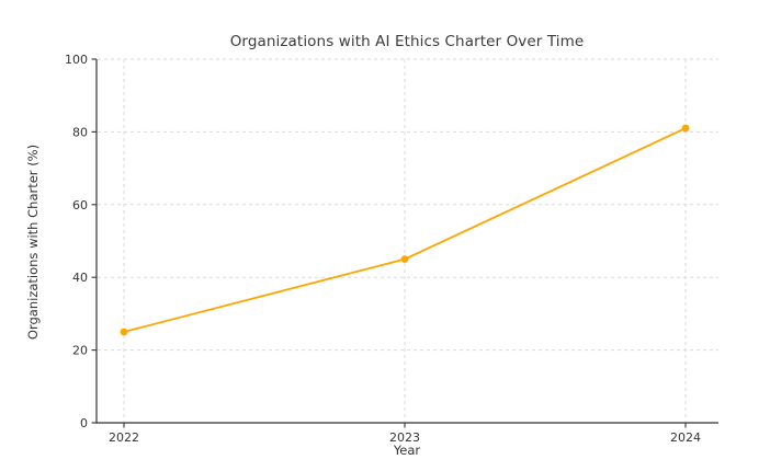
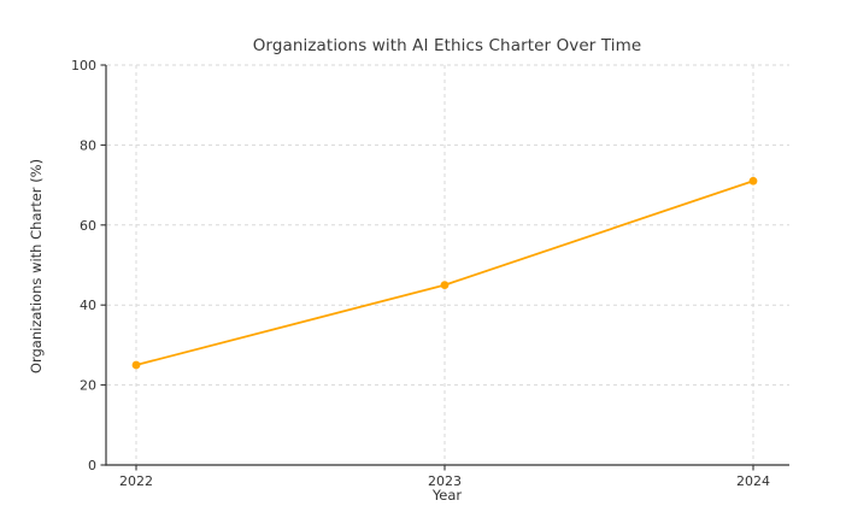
2024: 81 -> 71
